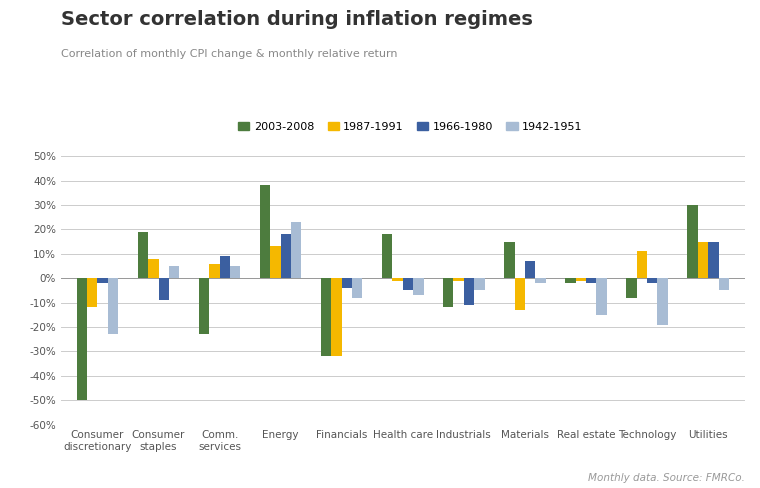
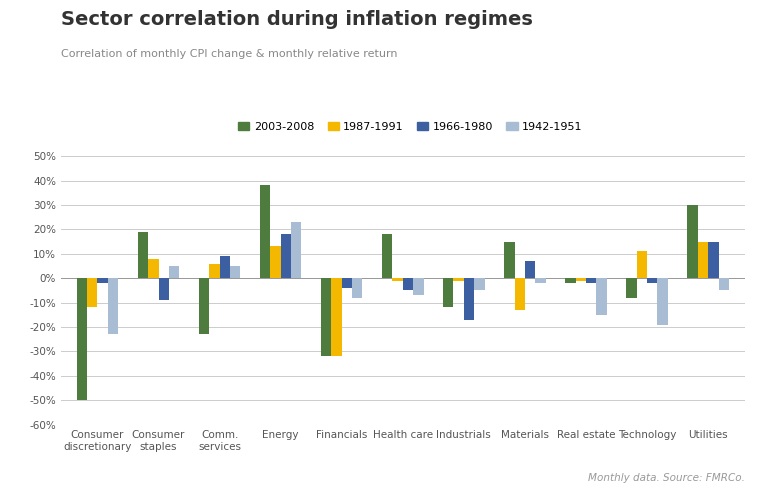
1966-1980/Industrials: -11% -> -17%
